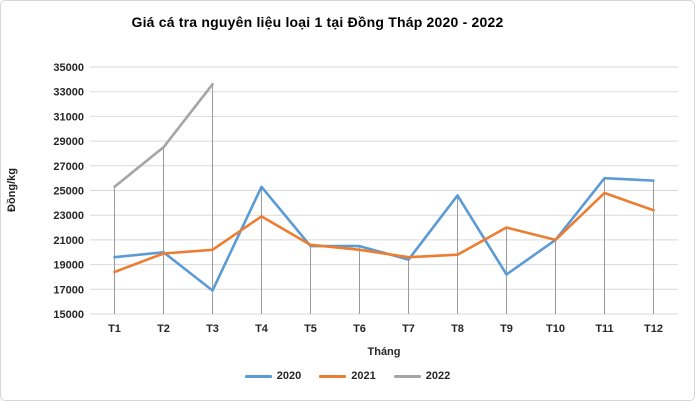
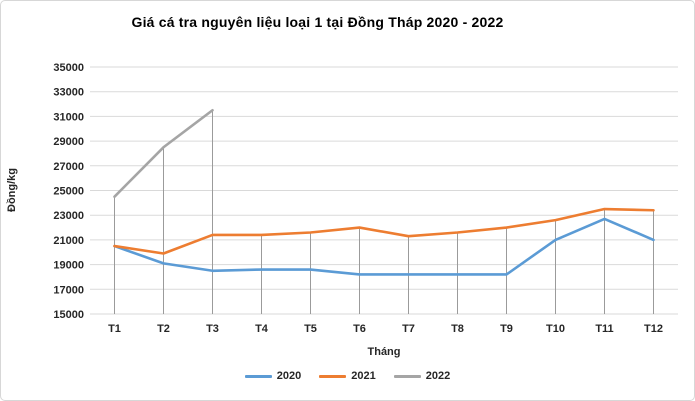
2020/T1: 19600 -> 20500
2021/T1: 18400 -> 20500
2022/T1: 25300 -> 24500
2020/T2: 20000 -> 19100
2020/T3: 16900 -> 18500
2021/T3: 20200 -> 21400
2022/T3: 33600 -> 31500
2020/T4: 25300 -> 18600
2021/T4: 22900 -> 21400
2020/T5: 20500 -> 18600
2021/T5: 20600 -> 21600
2020/T6: 20500 -> 18200
2021/T6: 20200 -> 22000
2020/T7: 19400 -> 18200
2021/T7: 19600 -> 21300
2020/T8: 24600 -> 18200
2021/T8: 19800 -> 21600
2021/T10: 21000 -> 22600
2020/T11: 26000 -> 22700
2021/T11: 24800 -> 23500
2020/T12: 25800 -> 21000
